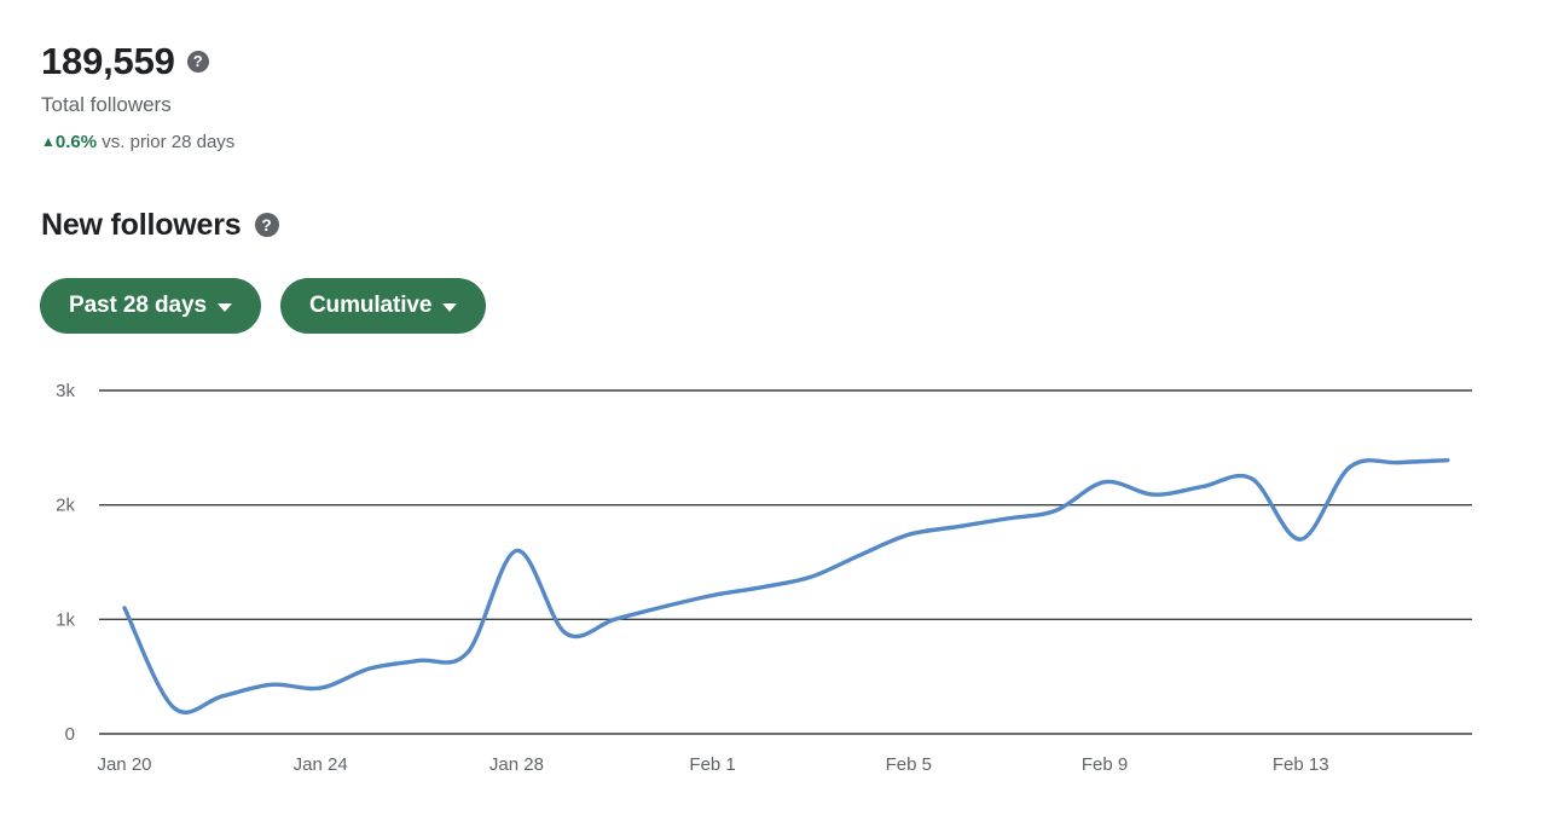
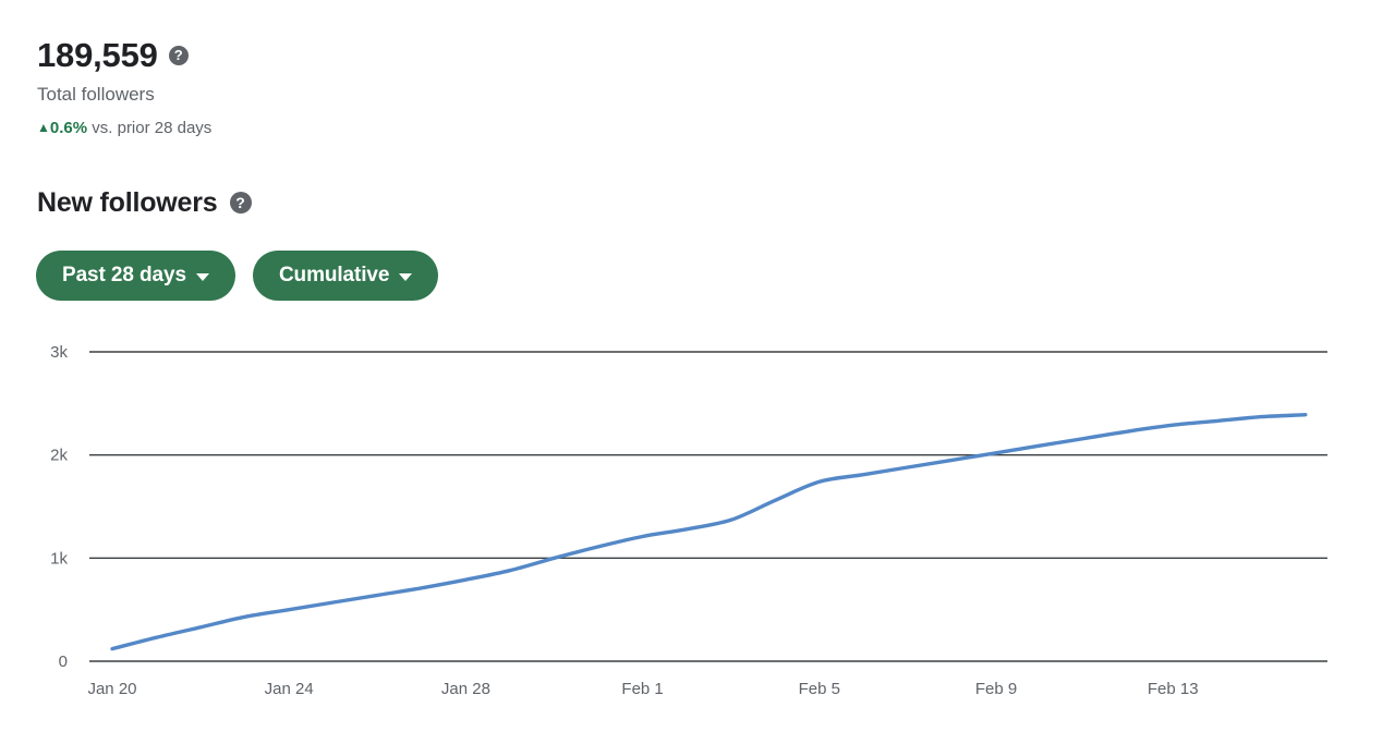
Jan 20: 1.1k -> 0.1k
Jan 24: 0.4k -> 0.5k
Jan 28: 1.6k -> 0.8k
Feb 9: 2.2k -> 2.0k
Feb 13: 1.7k -> 2.3k
